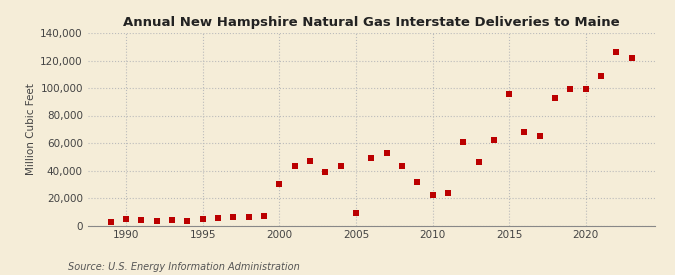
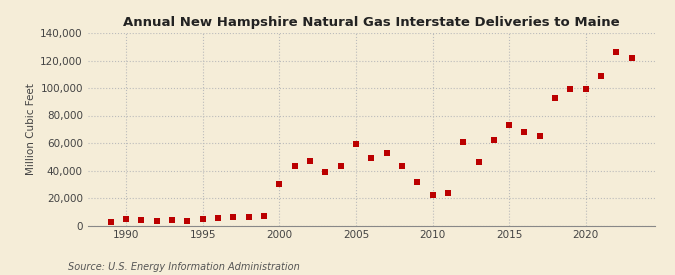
2005: 9,000 -> 59,000
2015: 96,000 -> 73,000
